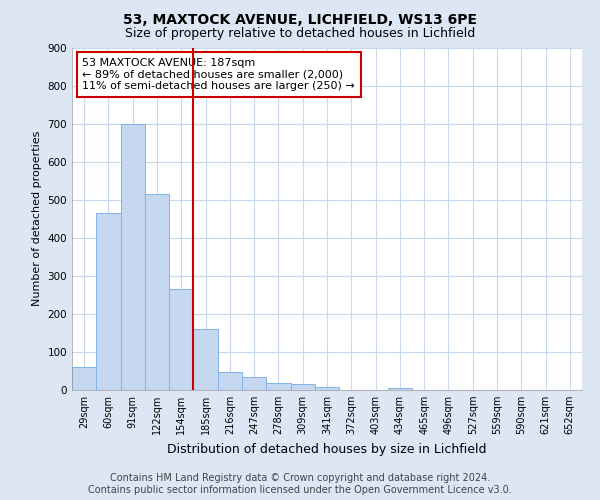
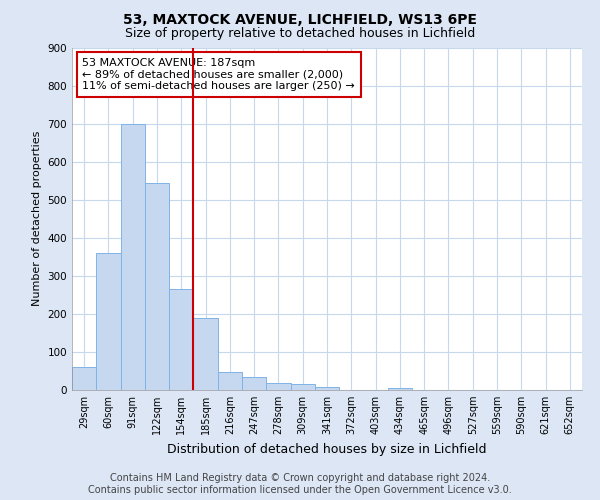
60sqm: 465 -> 360
122sqm: 515 -> 545
185sqm: 160 -> 190
